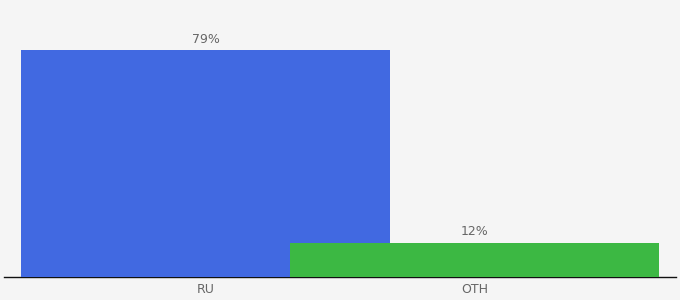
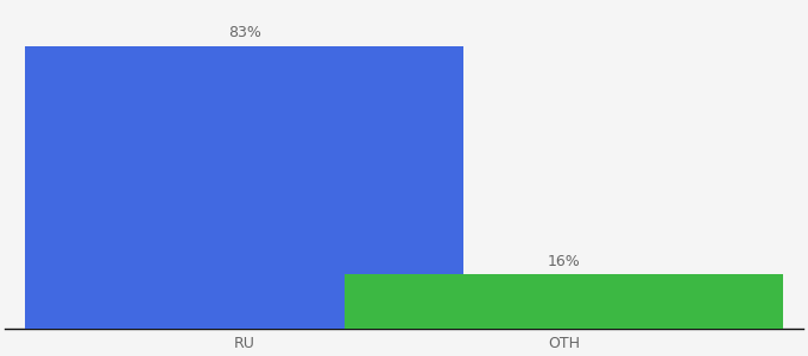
RU: 79% -> 83%
OTH: 12% -> 16%
